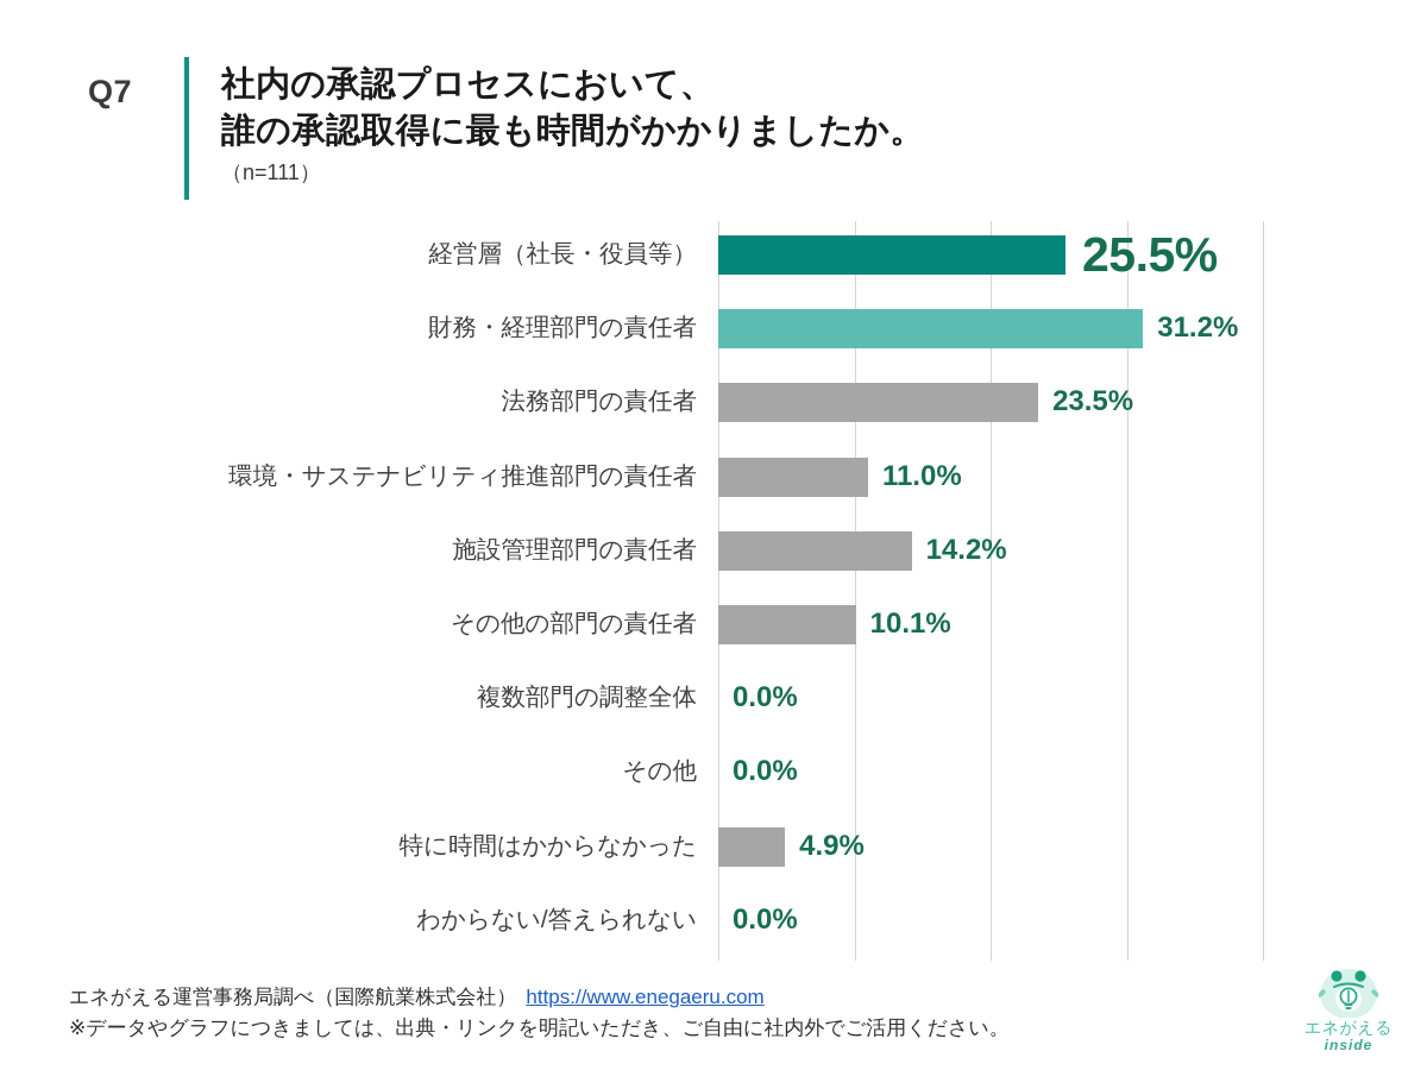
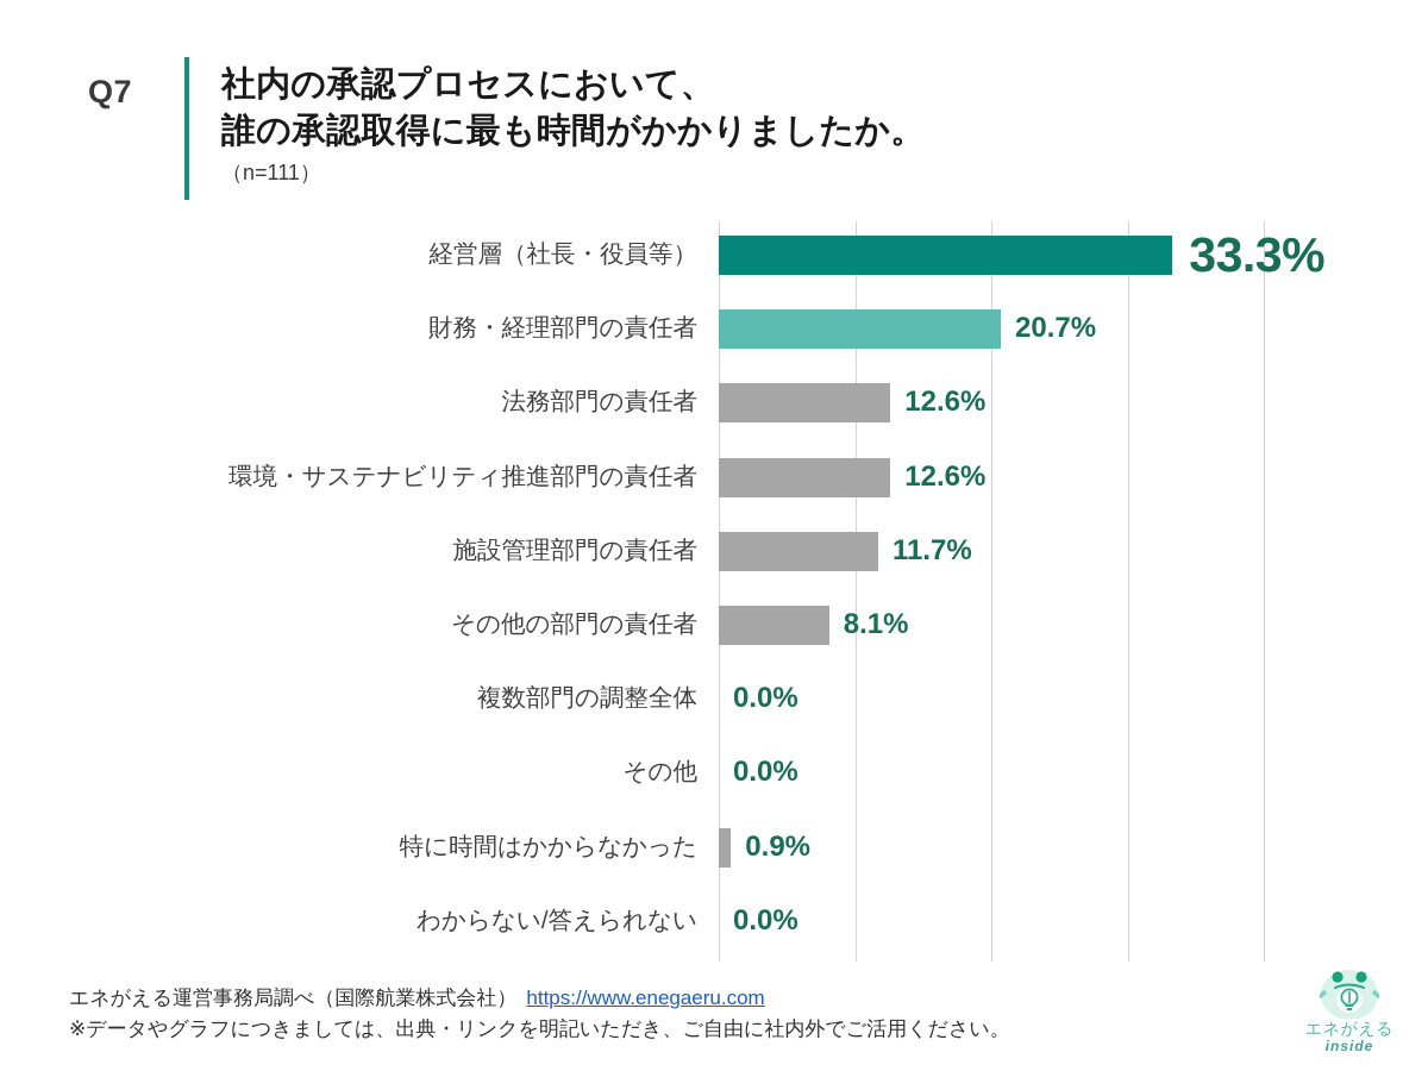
経営層（社長・役員等）: 25.5% -> 33.3%
財務・経理部門の責任者: 31.2% -> 20.7%
法務部門の責任者: 23.5% -> 12.6%
環境・サステナビリティ推進部門の責任者: 11.0% -> 12.6%
施設管理部門の責任者: 14.2% -> 11.7%
その他の部門の責任者: 10.1% -> 8.1%
特に時間はかからなかった: 4.9% -> 0.9%
